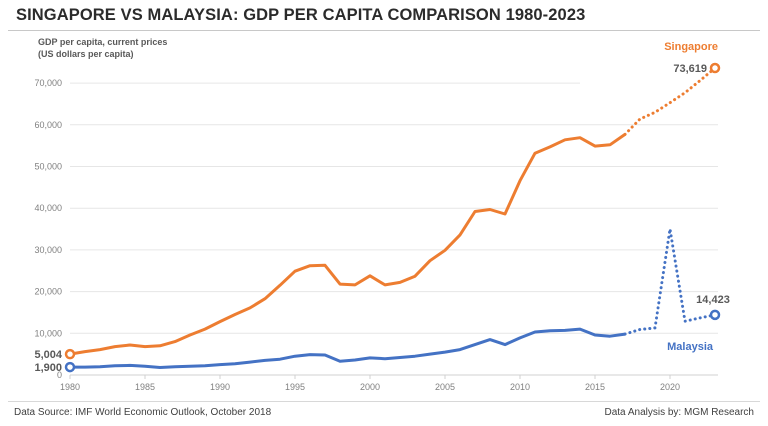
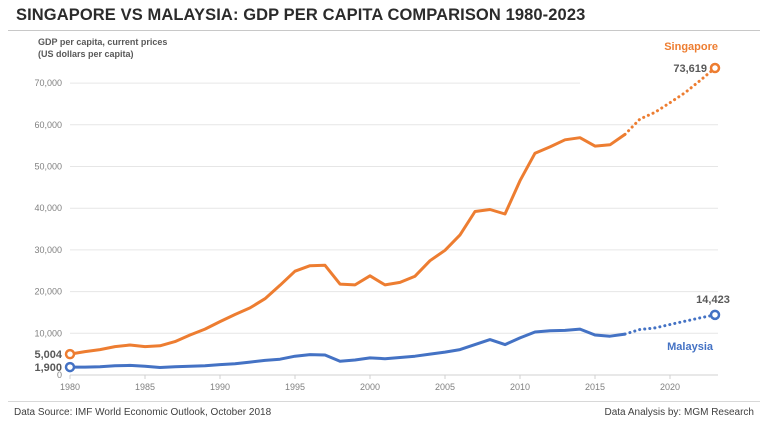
Malaysia/2020: 35000 -> 12000
